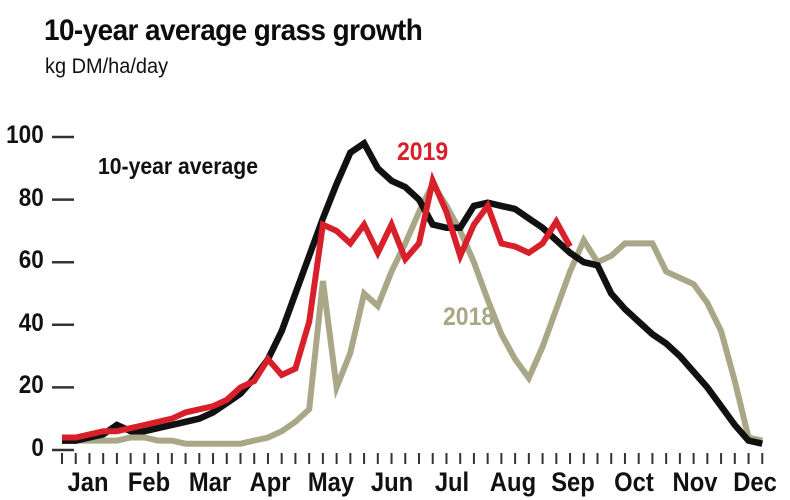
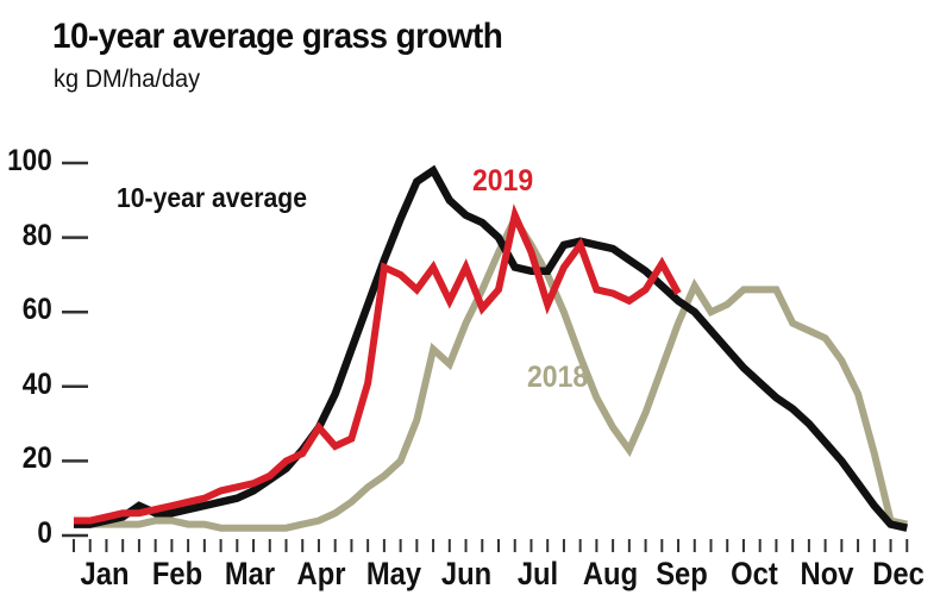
2018/20: 54 -> 16
10-year average/40: 59 -> 55
